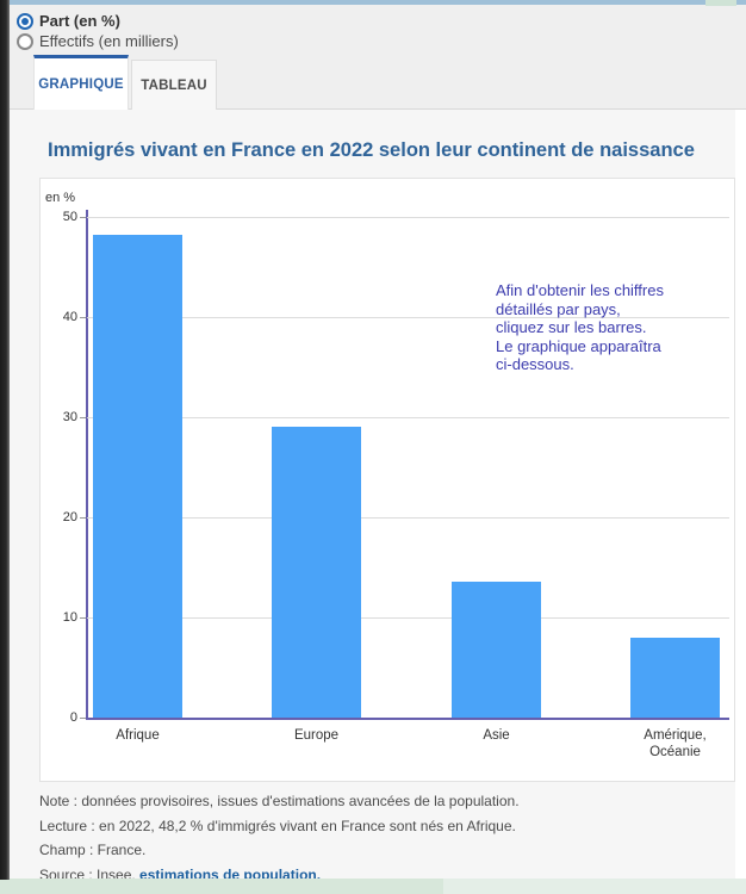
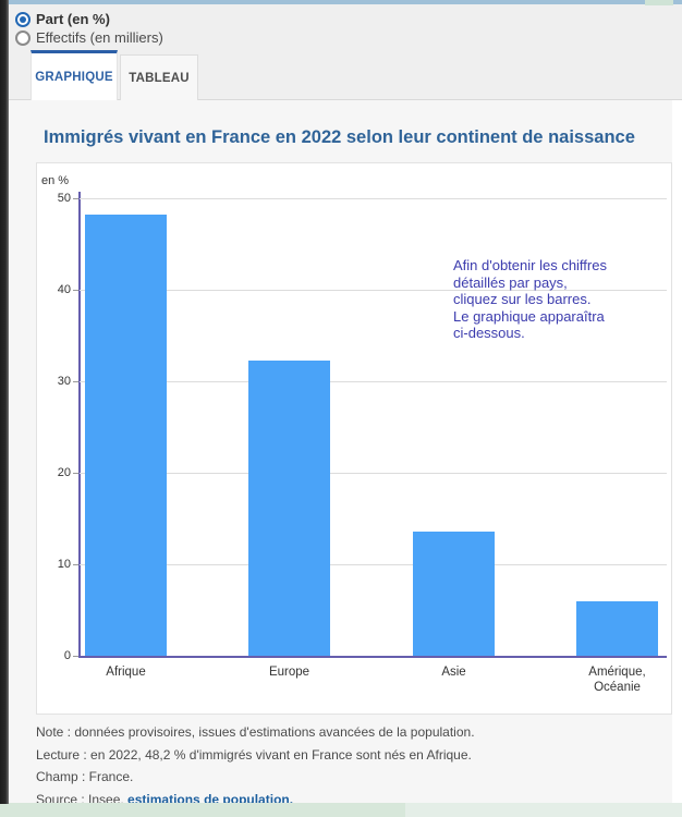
Europe: 29 -> 32
Amérique, Océanie: 8 -> 6
